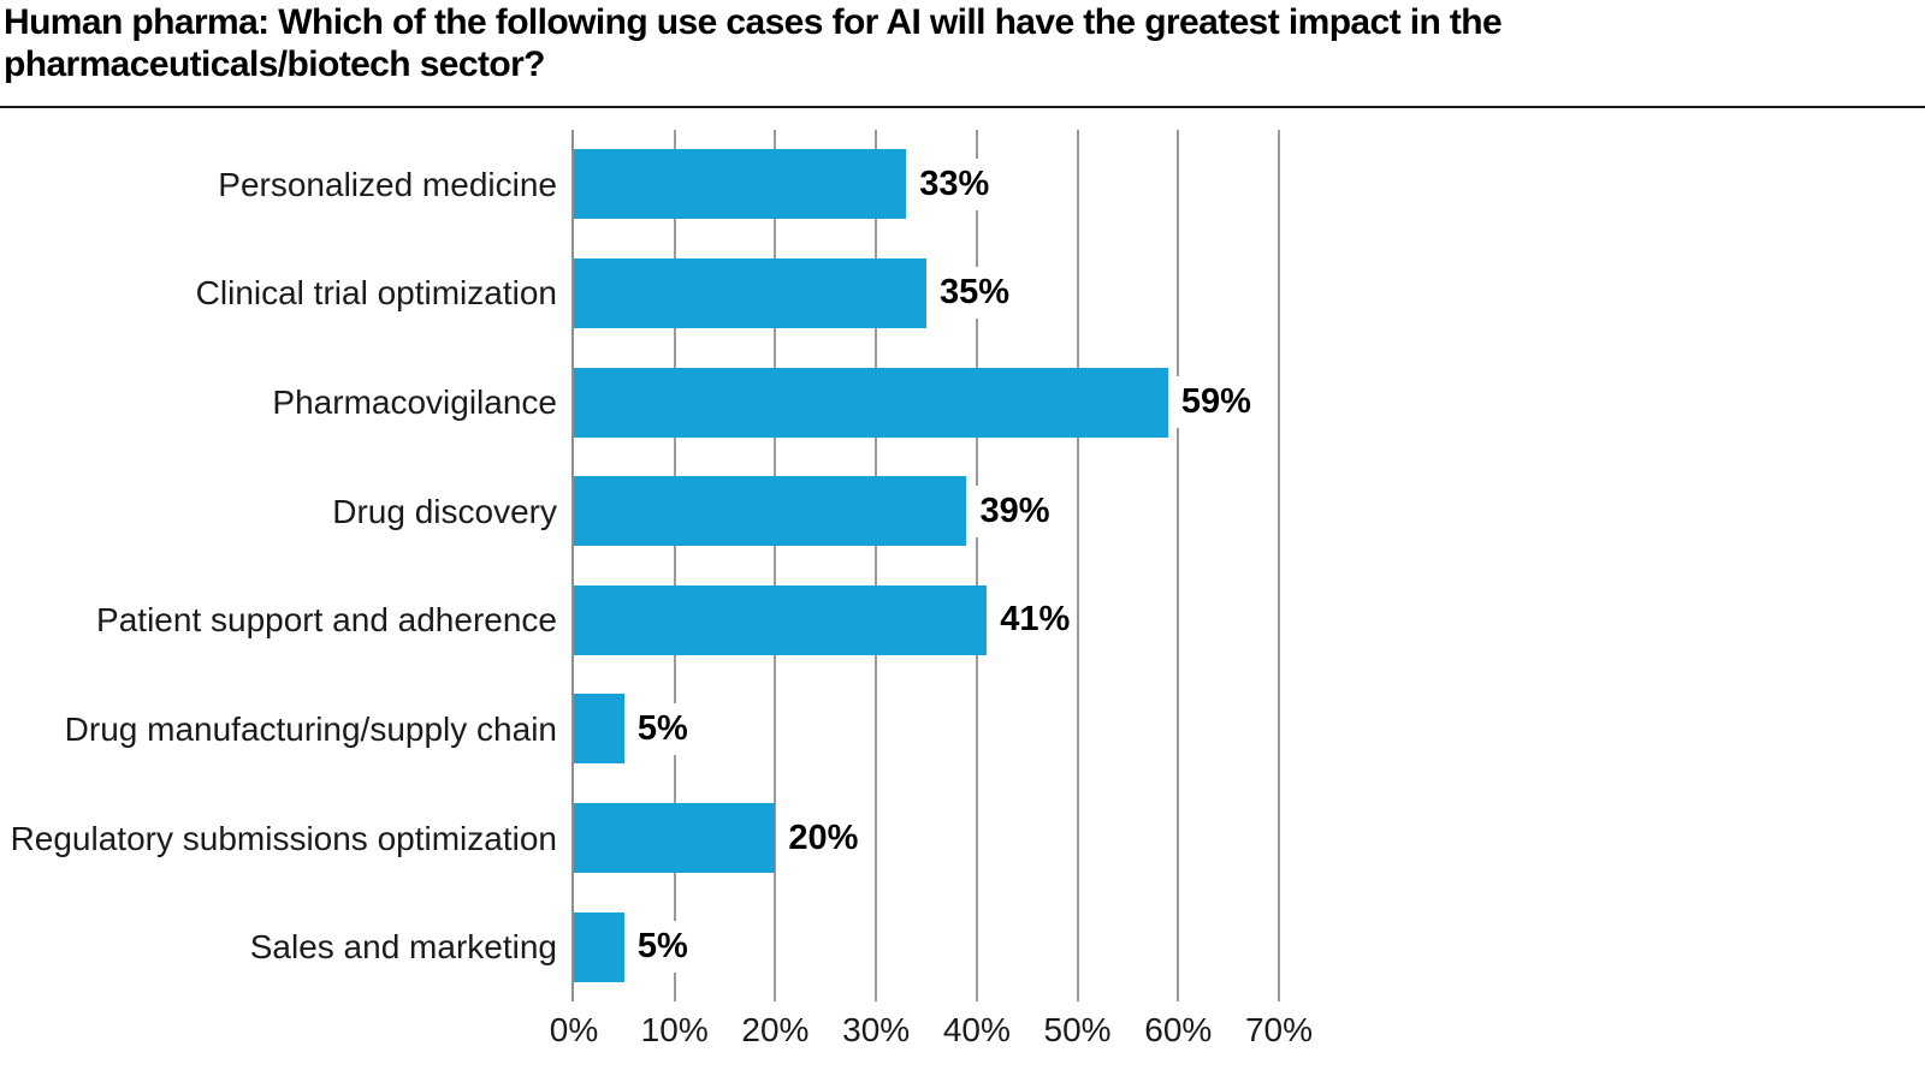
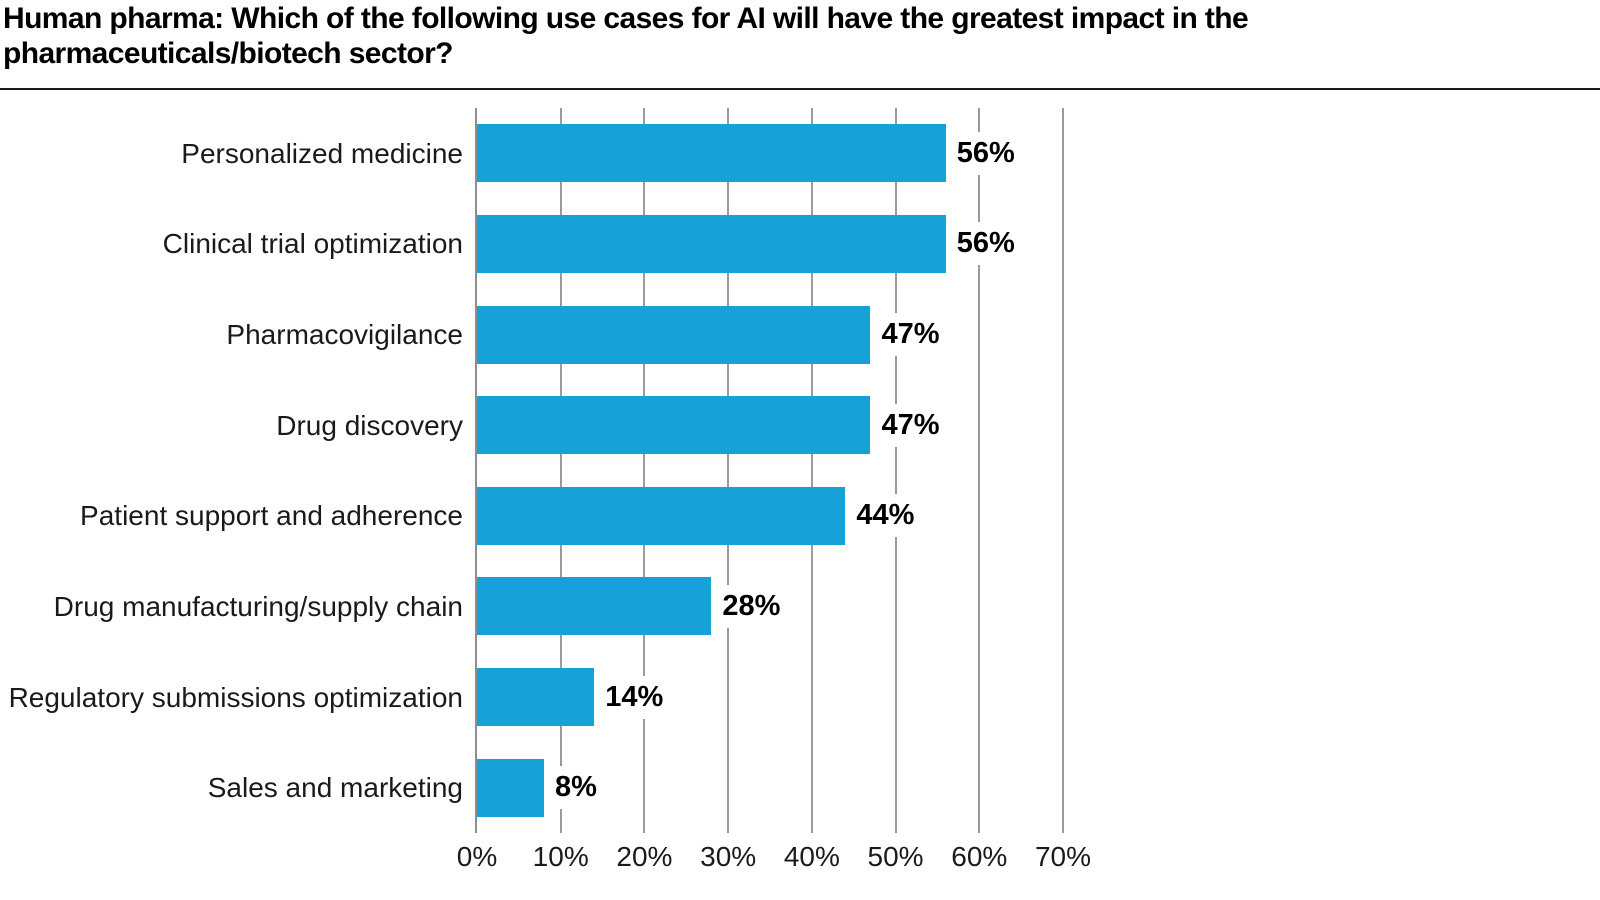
Personalized medicine: 33% -> 56%
Clinical trial optimization: 35% -> 56%
Pharmacovigilance: 59% -> 47%
Drug discovery: 39% -> 47%
Patient support and adherence: 41% -> 44%
Drug manufacturing/supply chain: 5% -> 28%
Regulatory submissions optimization: 20% -> 14%
Sales and marketing: 5% -> 8%
